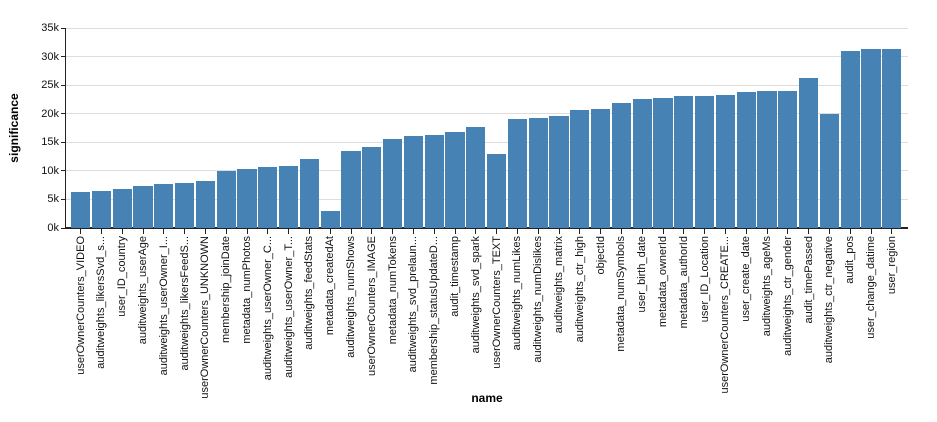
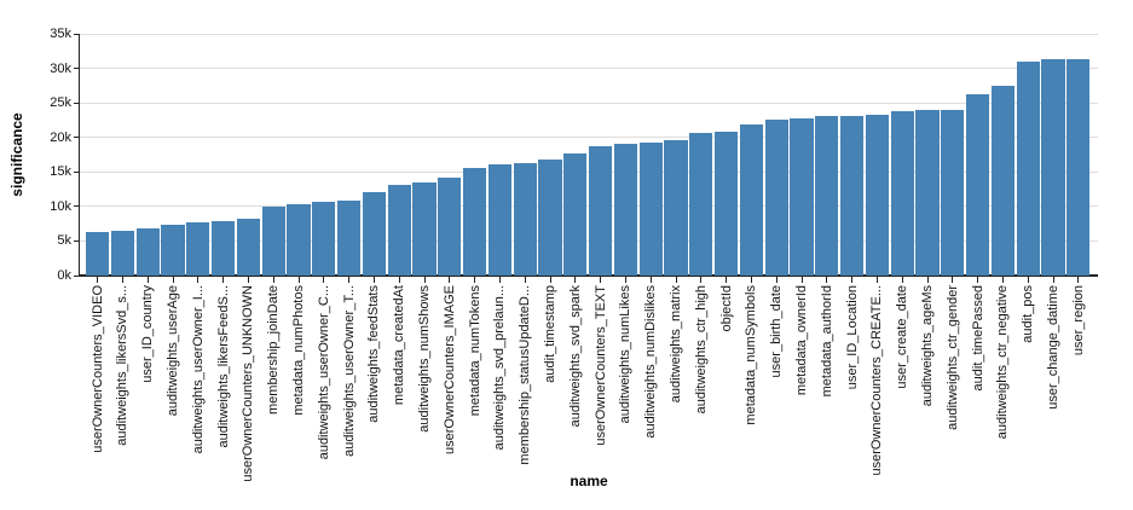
metadata_createdAt: 3k -> 13k
userOwnerCounters_TEXT: 13k -> 19k
auditweights_ctr_negative: 20k -> 28k
